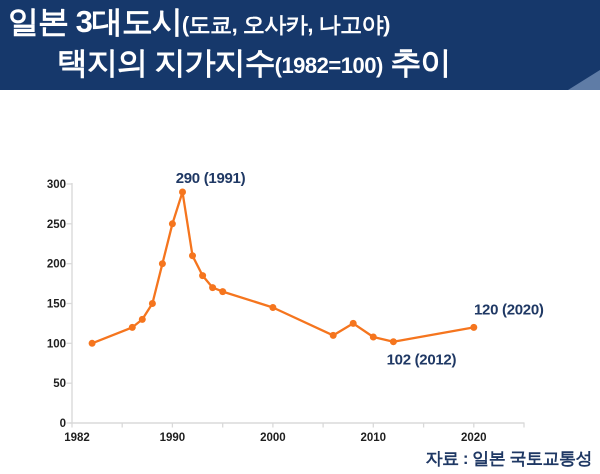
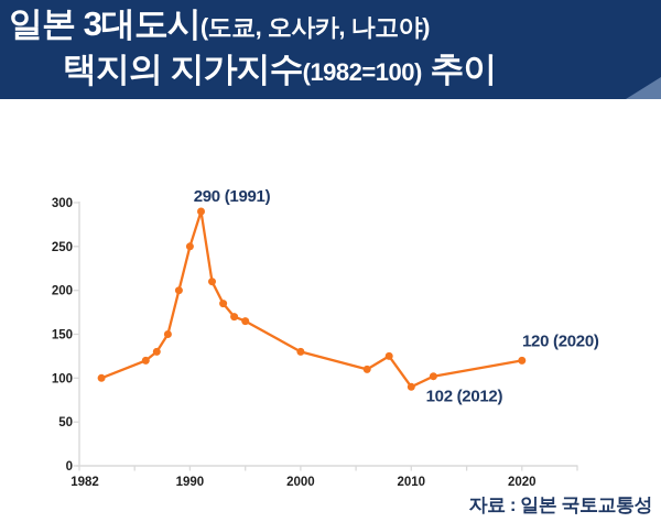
2000: 140 -> 130
2010: 110 -> 90
